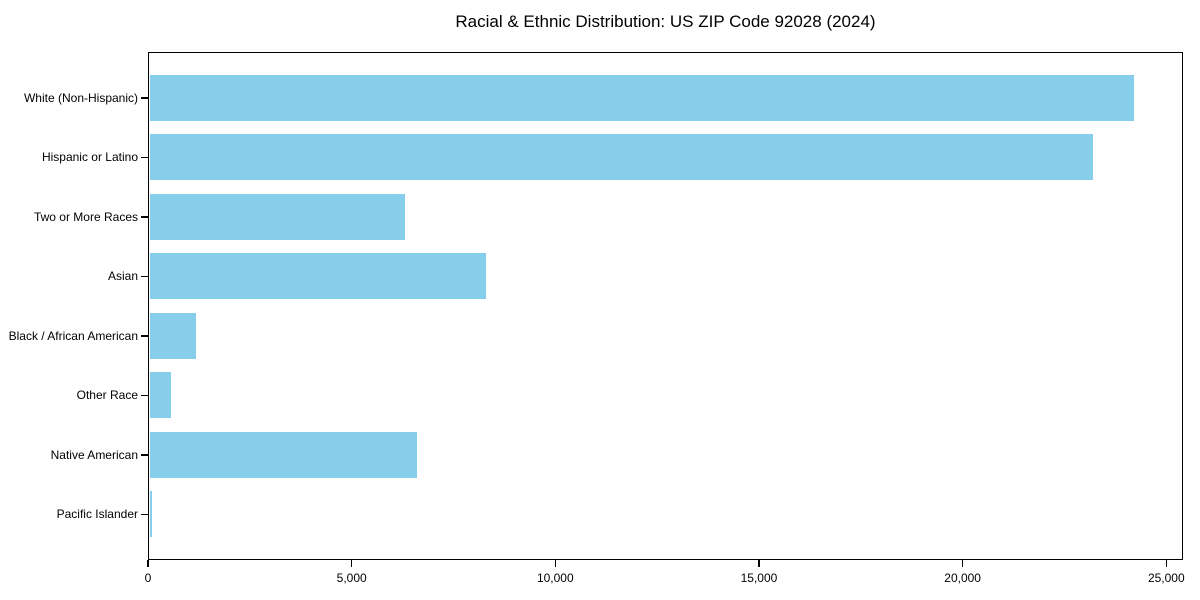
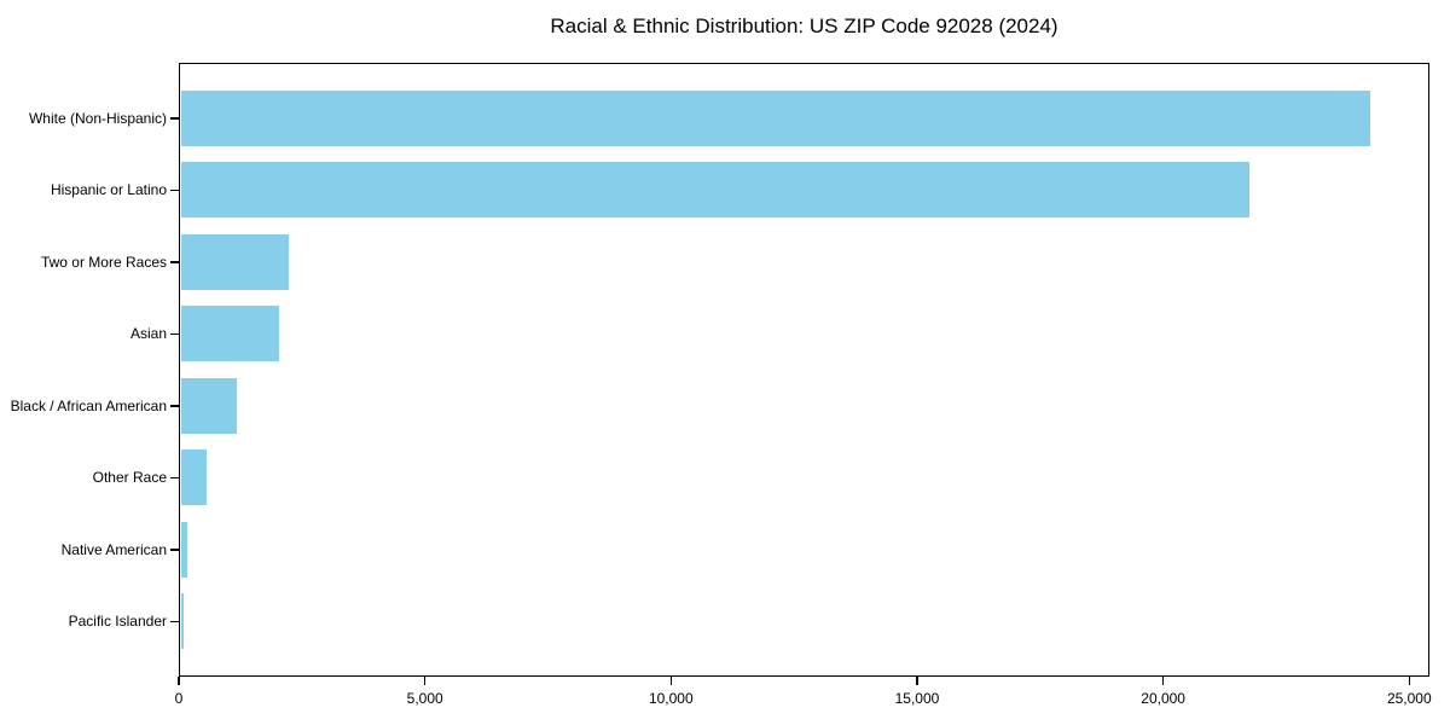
Hispanic or Latino: 23200 -> 21800
Two or More Races: 6300 -> 2200
Asian: 8300 -> 2000
Native American: 6600 -> 200
